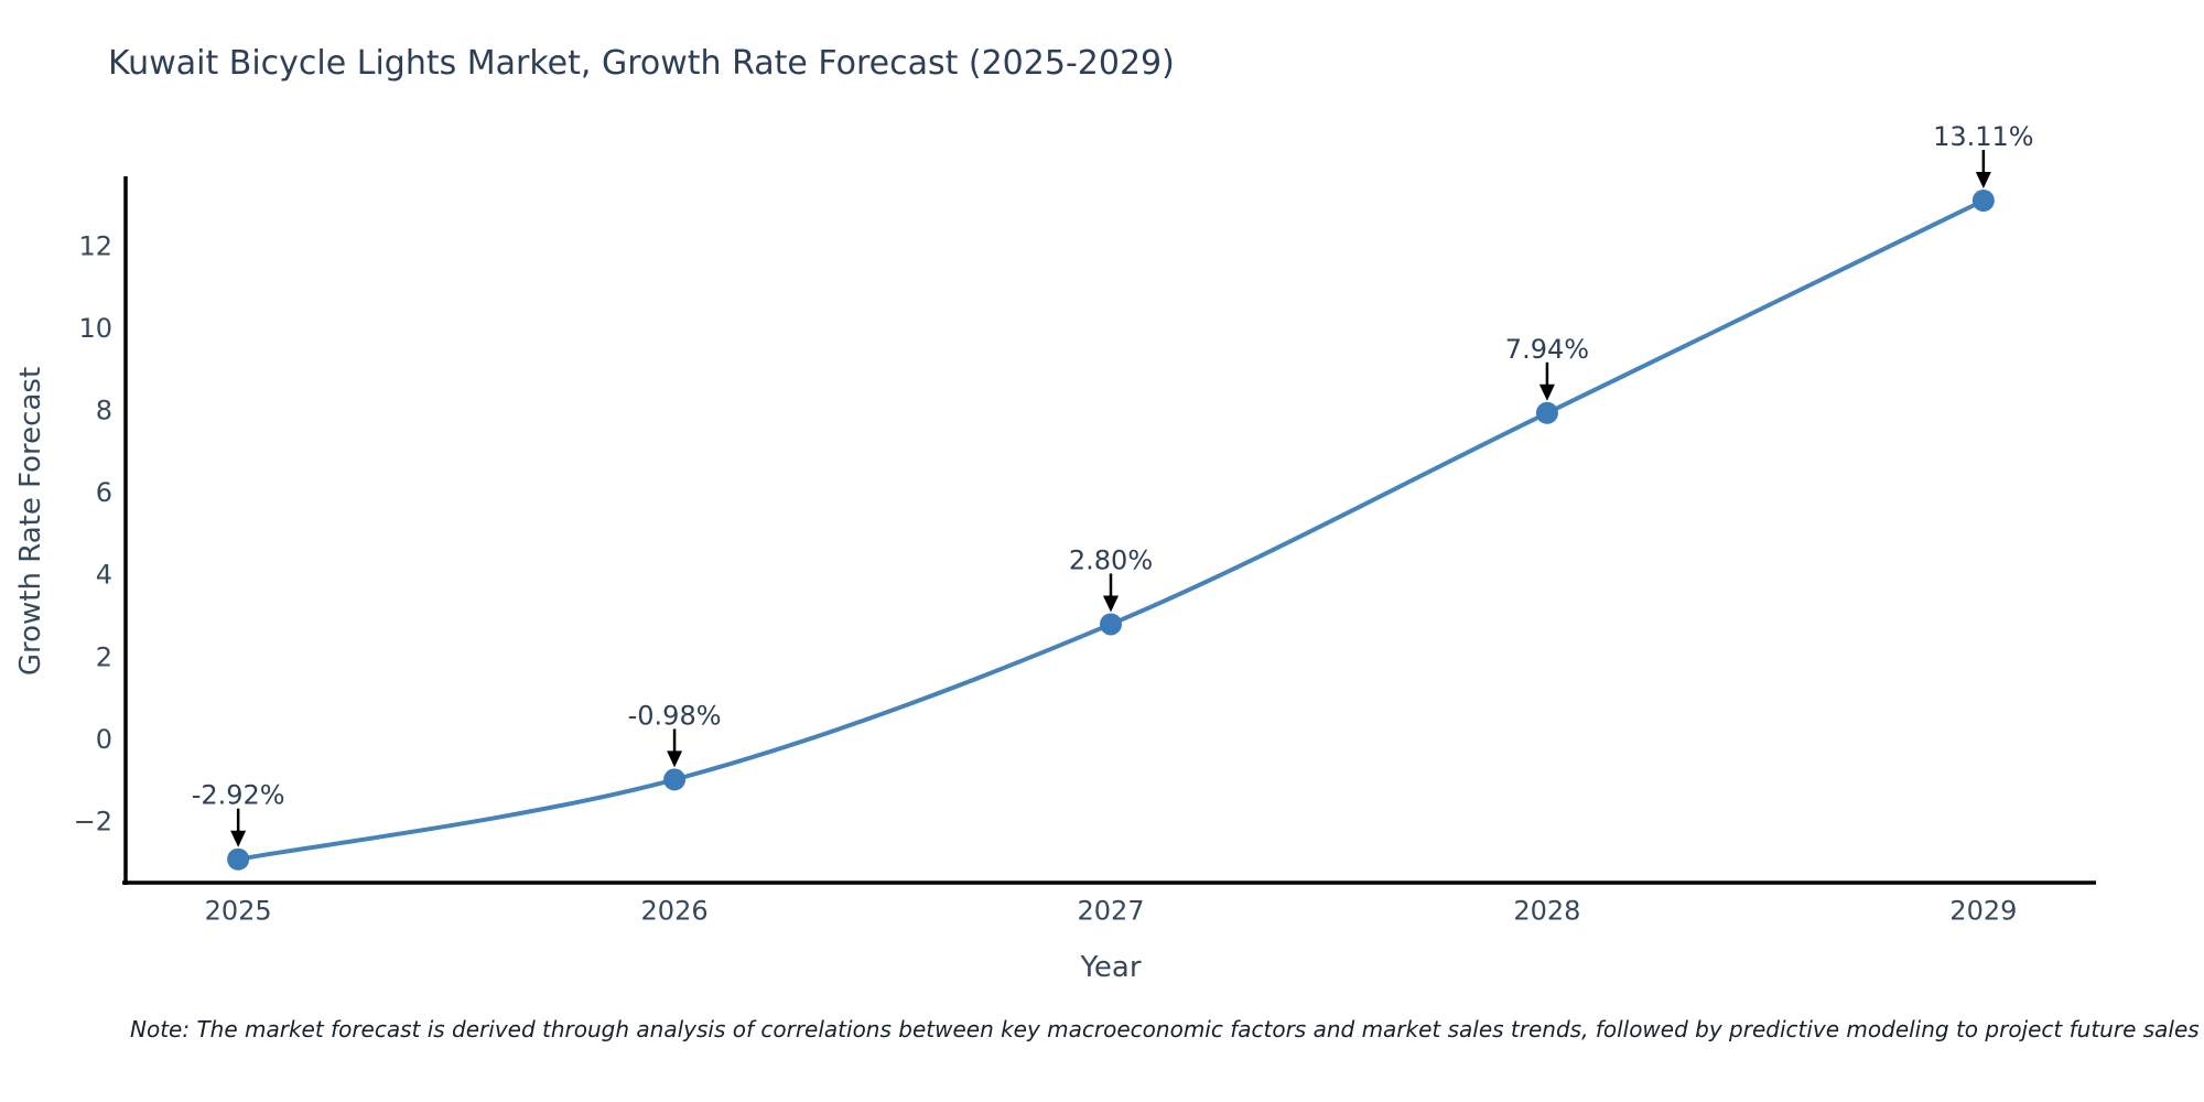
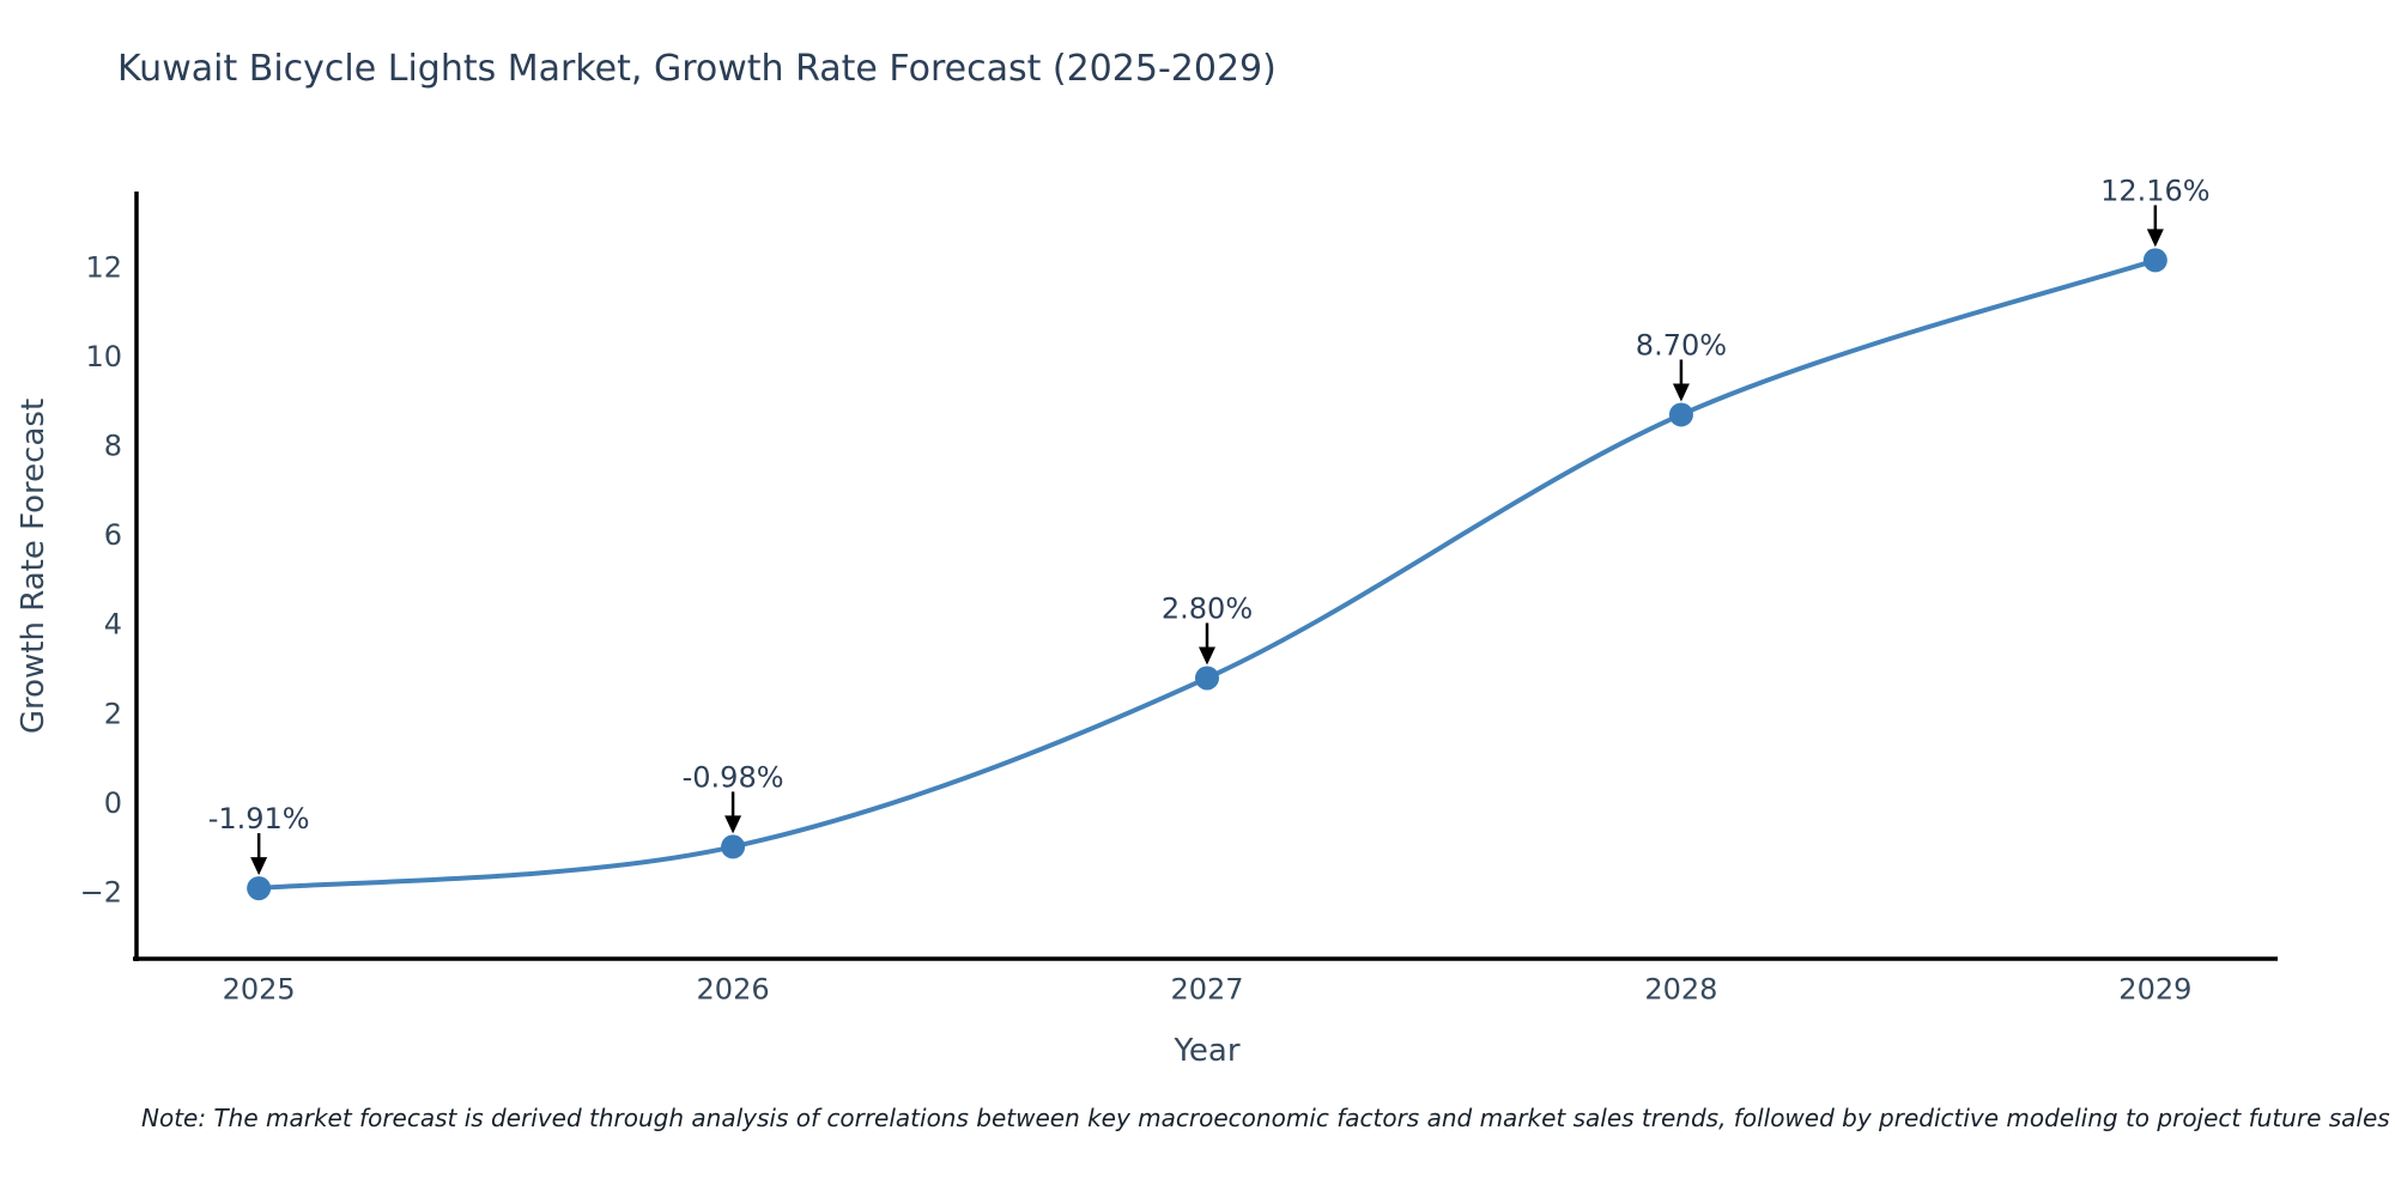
2025: -2.92% -> -1.91%
2028: 7.94% -> 8.70%
2029: 13.11% -> 12.16%
